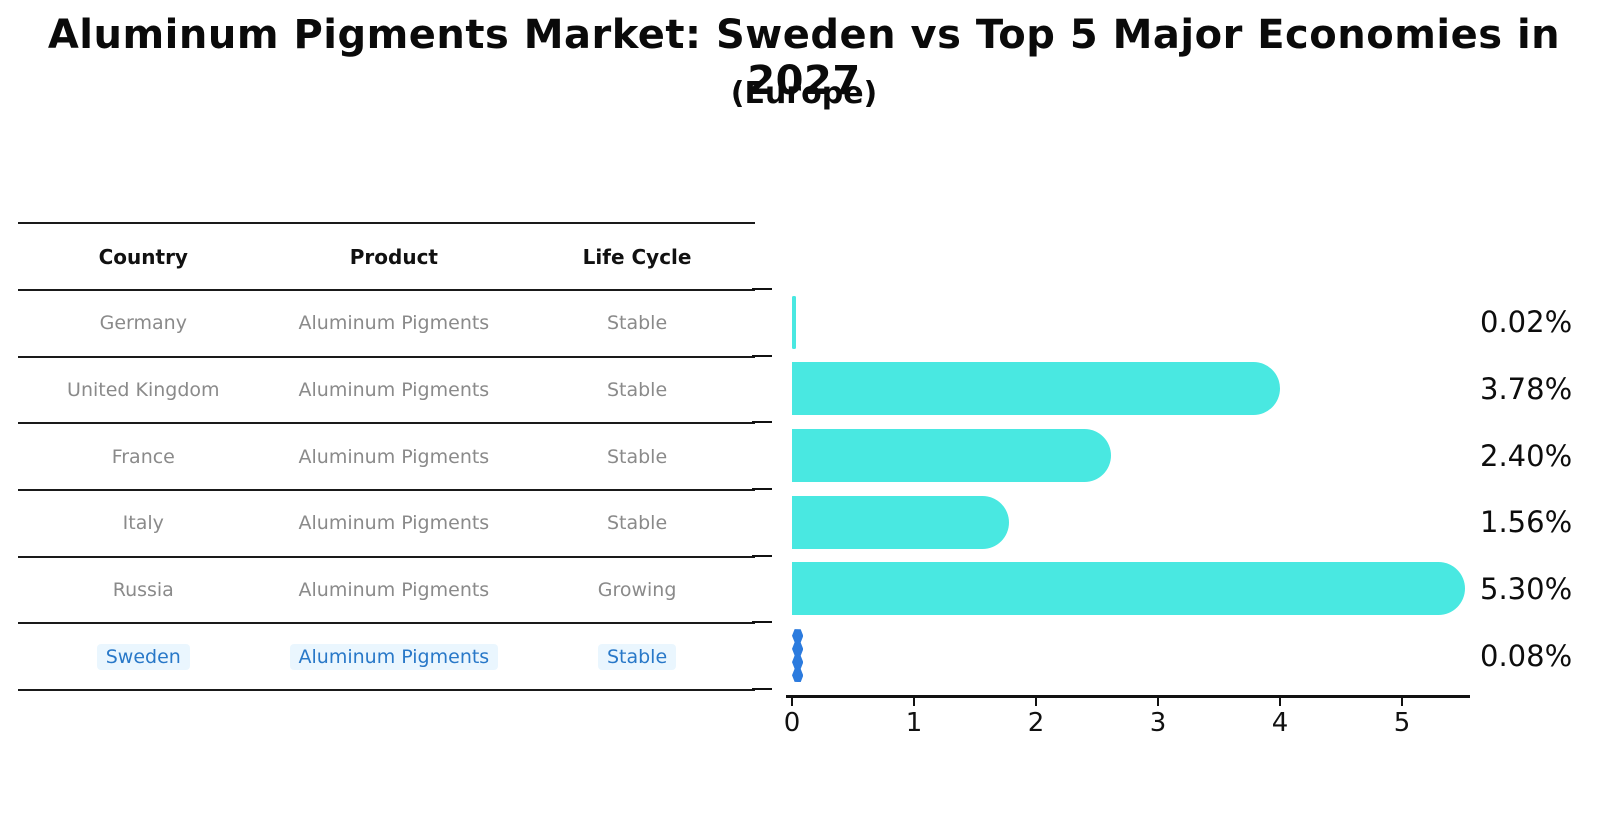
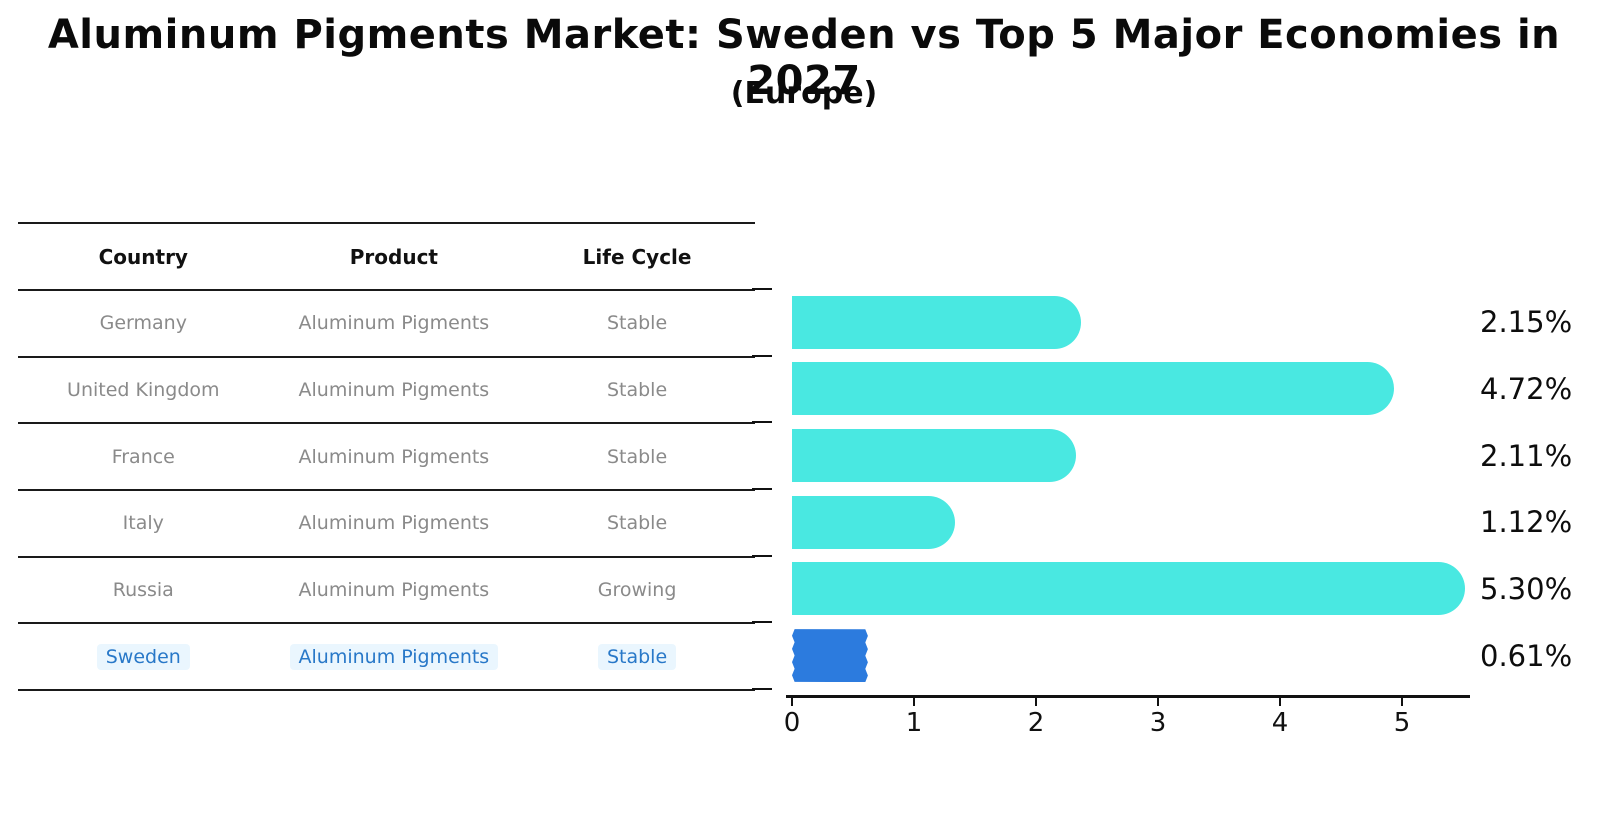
Germany: 0.02% -> 2.15%
United Kingdom: 3.78% -> 4.72%
France: 2.40% -> 2.11%
Italy: 1.56% -> 1.12%
Sweden: 0.08% -> 0.61%
